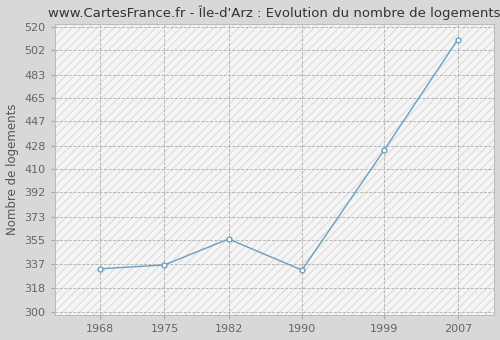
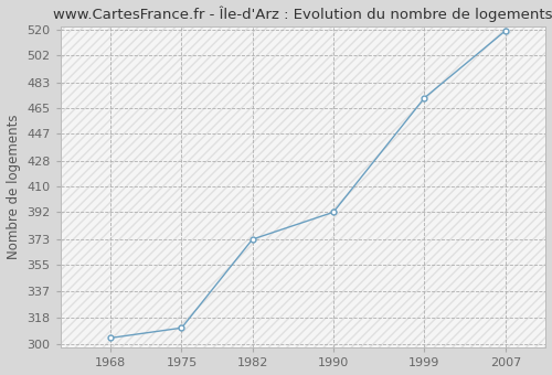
1968: 333 -> 304
1975: 336 -> 311
1982: 356 -> 373
1990: 332 -> 392
1999: 425 -> 472
2007: 510 -> 519
